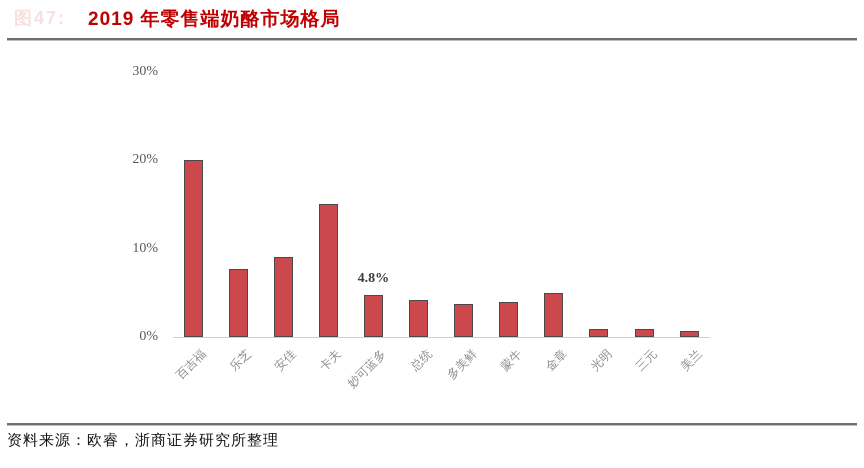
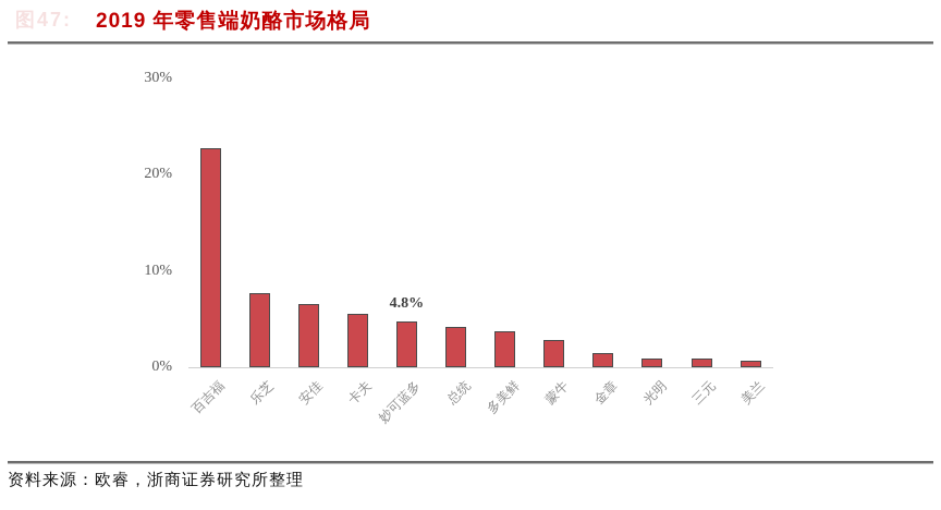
百吉福: 20% -> 23%
安佳: 9% -> 6%
卡夫: 15% -> 6%
蒙牛: 4% -> 3%
金章: 5% -> 2%
